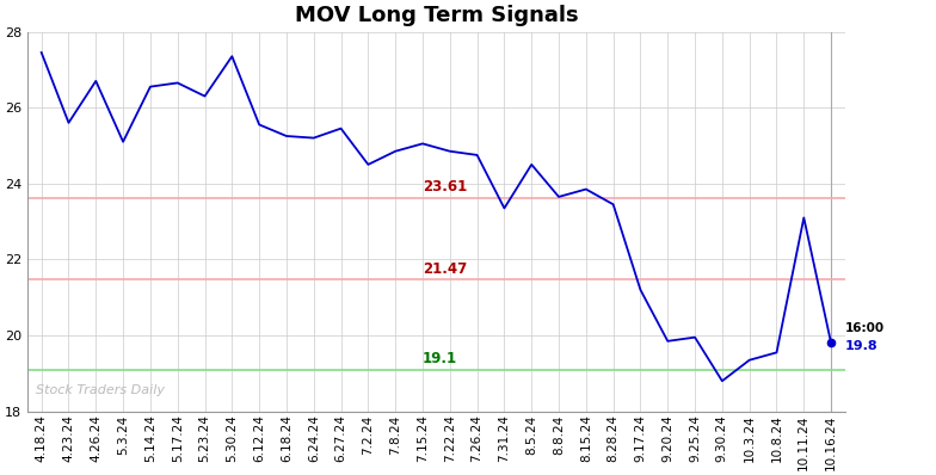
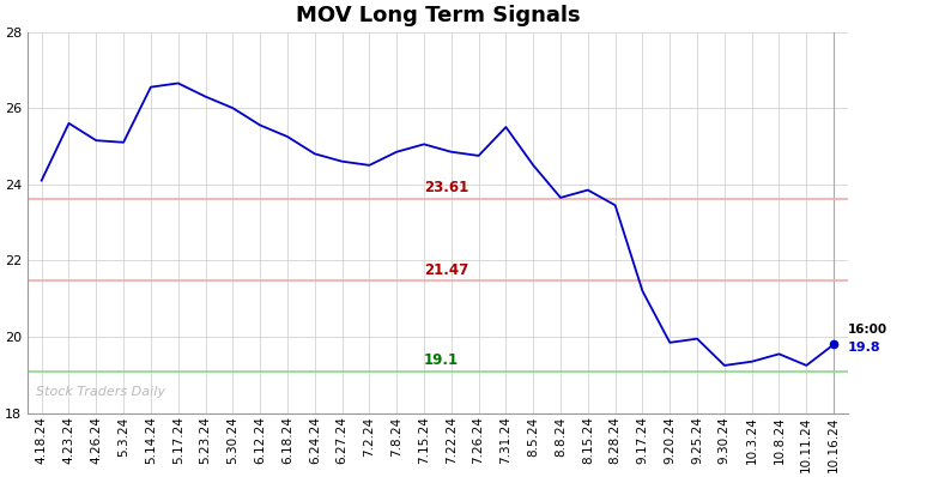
4.18.24: 27.45 -> 24.10
4.26.24: 26.70 -> 25.15
5.30.24: 27.35 -> 26.00
6.24.24: 25.20 -> 24.80
6.27.24: 25.45 -> 24.60
7.31.24: 23.35 -> 25.50
9.30.24: 18.80 -> 19.25
10.11.24: 23.10 -> 19.25
